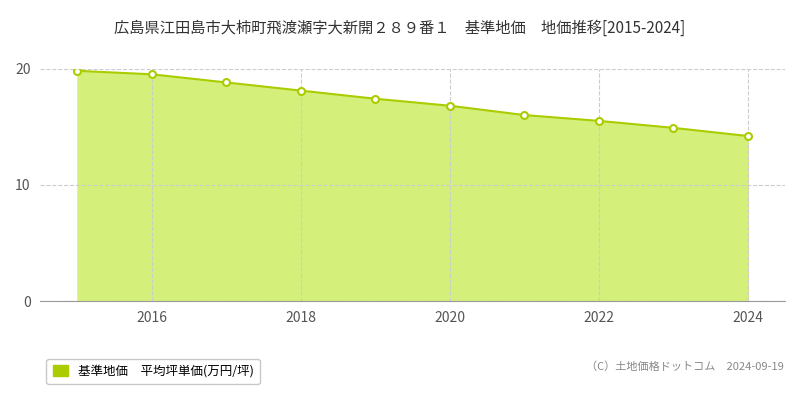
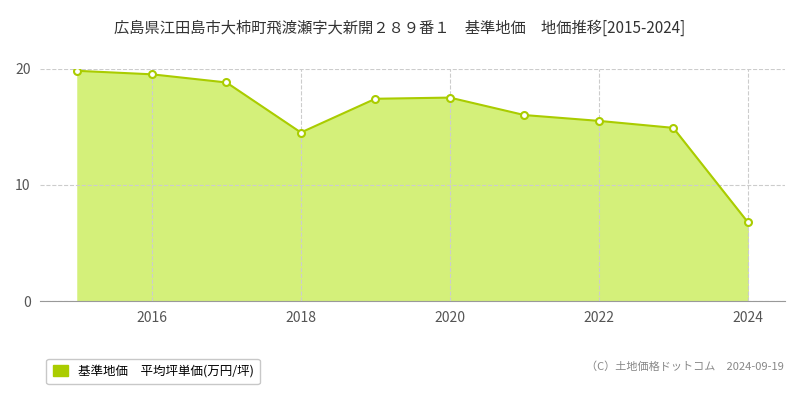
2018: 18.1 -> 14.5
2020: 16.8 -> 17.5
2024: 14.2 -> 6.8
